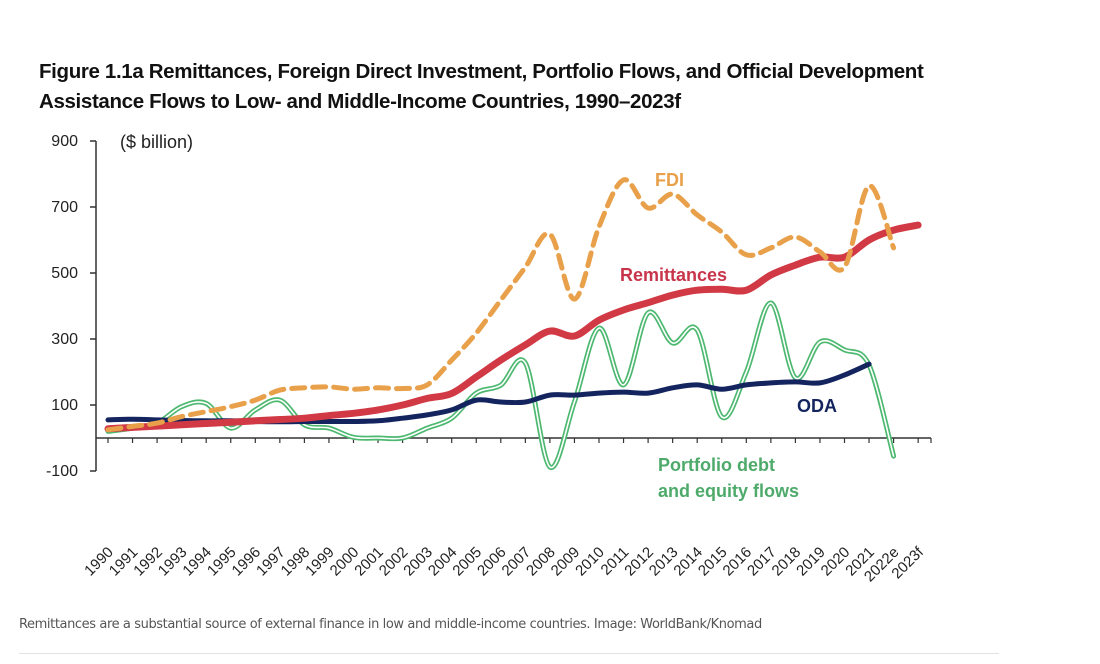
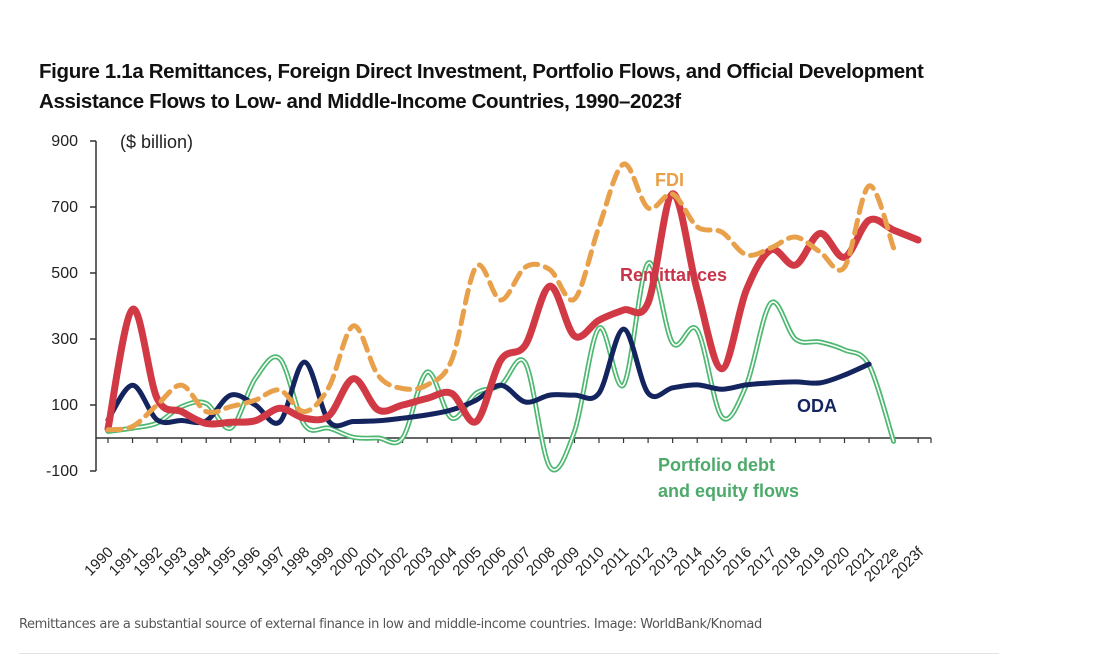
Remittances/1991: 30 -> 390
ODA/1991: 60 -> 160
FDI/1992: 40 -> 100
Remittances/1992: 40 -> 120
FDI/1993: 60 -> 160
Remittances/1993: 40 -> 80
ODA/1995: 50 -> 130
Portfolio debt and equity flows/1996: 80 -> 180
ODA/1996: 50 -> 100
Remittances/1997: 60 -> 90
Portfolio debt and equity flows/1997: 120 -> 240
FDI/1998: 150 -> 80
ODA/1998: 50 -> 230
FDI/2000: 150 -> 340
Remittances/2000: 80 -> 180
FDI/2001: 150 -> 190
Portfolio debt and equity flows/2003: 30 -> 200
FDI/2005: 320 -> 520
Remittances/2005: 180 -> 50
ODA/2006: 110 -> 160
FDI/2008: 620 -> 510
Remittances/2008: 320 -> 460
Portfolio debt and equity flows/2009: 110 -> 20
FDI/2011: 780 -> 830
ODA/2011: 140 -> 330
Portfolio debt and equity flows/2012: 380 -> 530
Remittances/2013: 430 -> 740
FDI/2014: 680 -> 640
Remittances/2015: 450 -> 210
Portfolio debt and equity flows/2016: 200 -> 160
Remittances/2017: 490 -> 570
Portfolio debt and equity flows/2018: 180 -> 300
Remittances/2019: 550 -> 620
Remittances/2021: 600 -> 660
Portfolio debt and equity flows/2022e: -60 -> -10
Remittances/2023f: 640 -> 600
